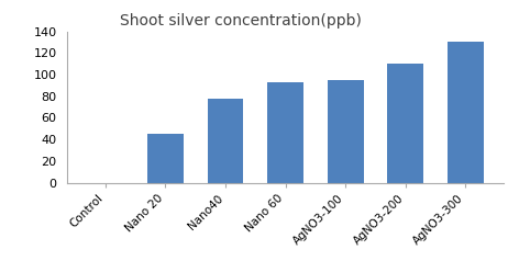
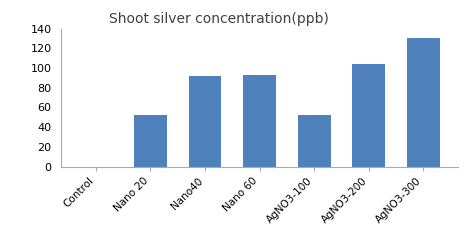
Nano 20: 45 -> 52
Nano40: 78 -> 92
AgNO3-100: 95 -> 52
AgNO3-200: 110 -> 104
